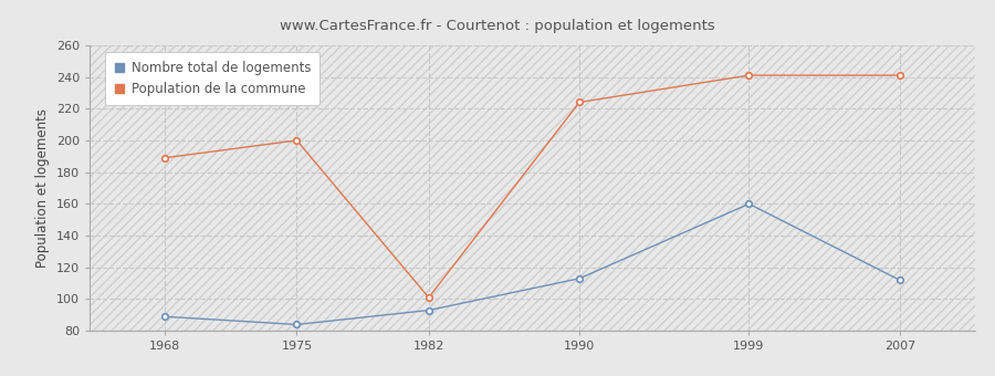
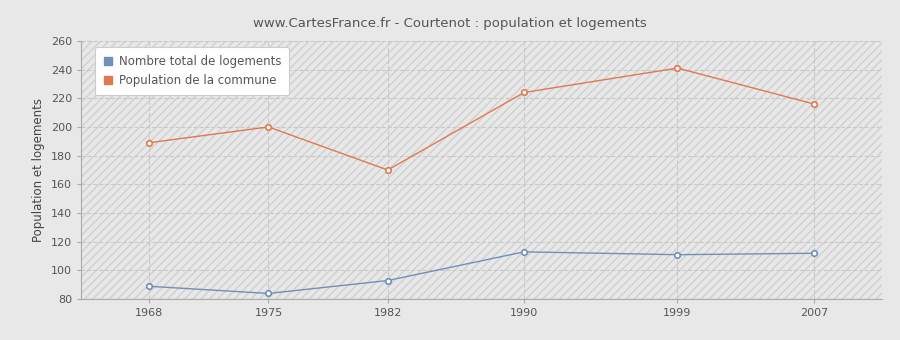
Population de la commune/1982: 101 -> 170
Nombre total de logements/1999: 160 -> 111
Population de la commune/2007: 241 -> 216
